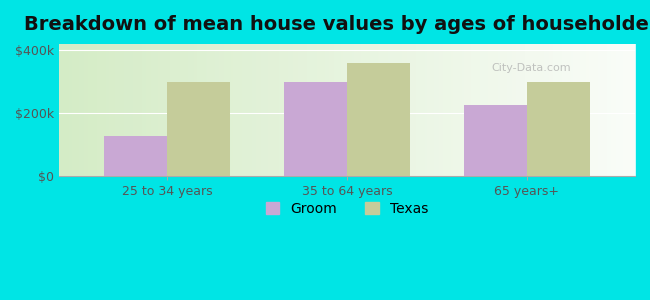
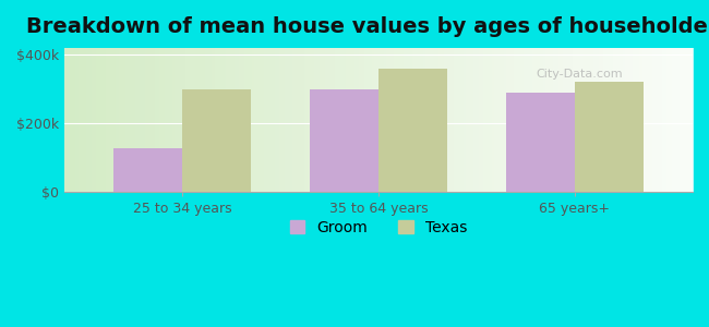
Groom/65 years+: $225k -> $290k
Texas/65 years+: $300k -> $320k
